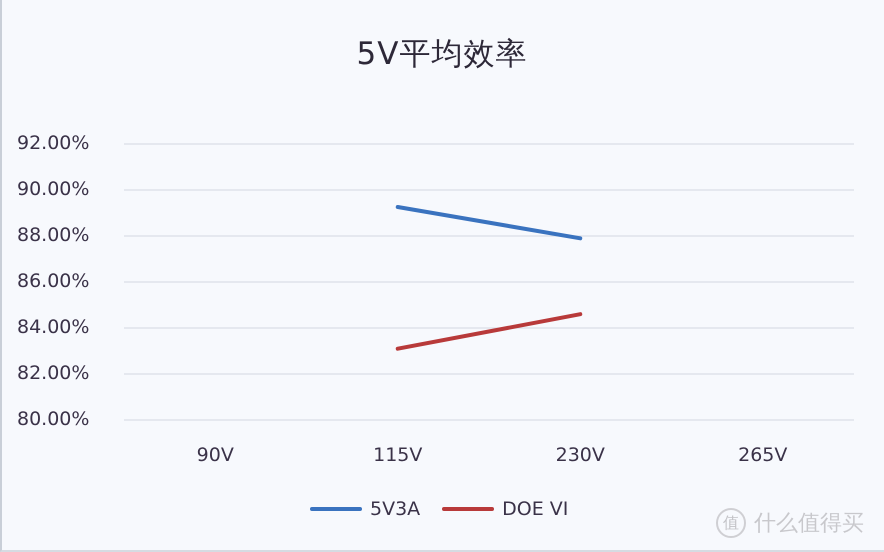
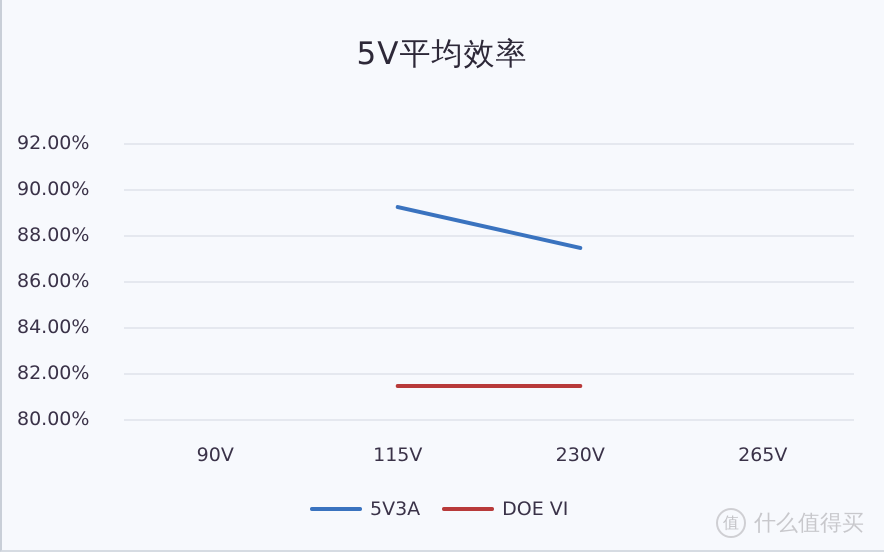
DOE VI/115V: 83.1% -> 81.5%
5V3A/230V: 87.9% -> 87.5%
DOE VI/230V: 84.6% -> 81.5%
